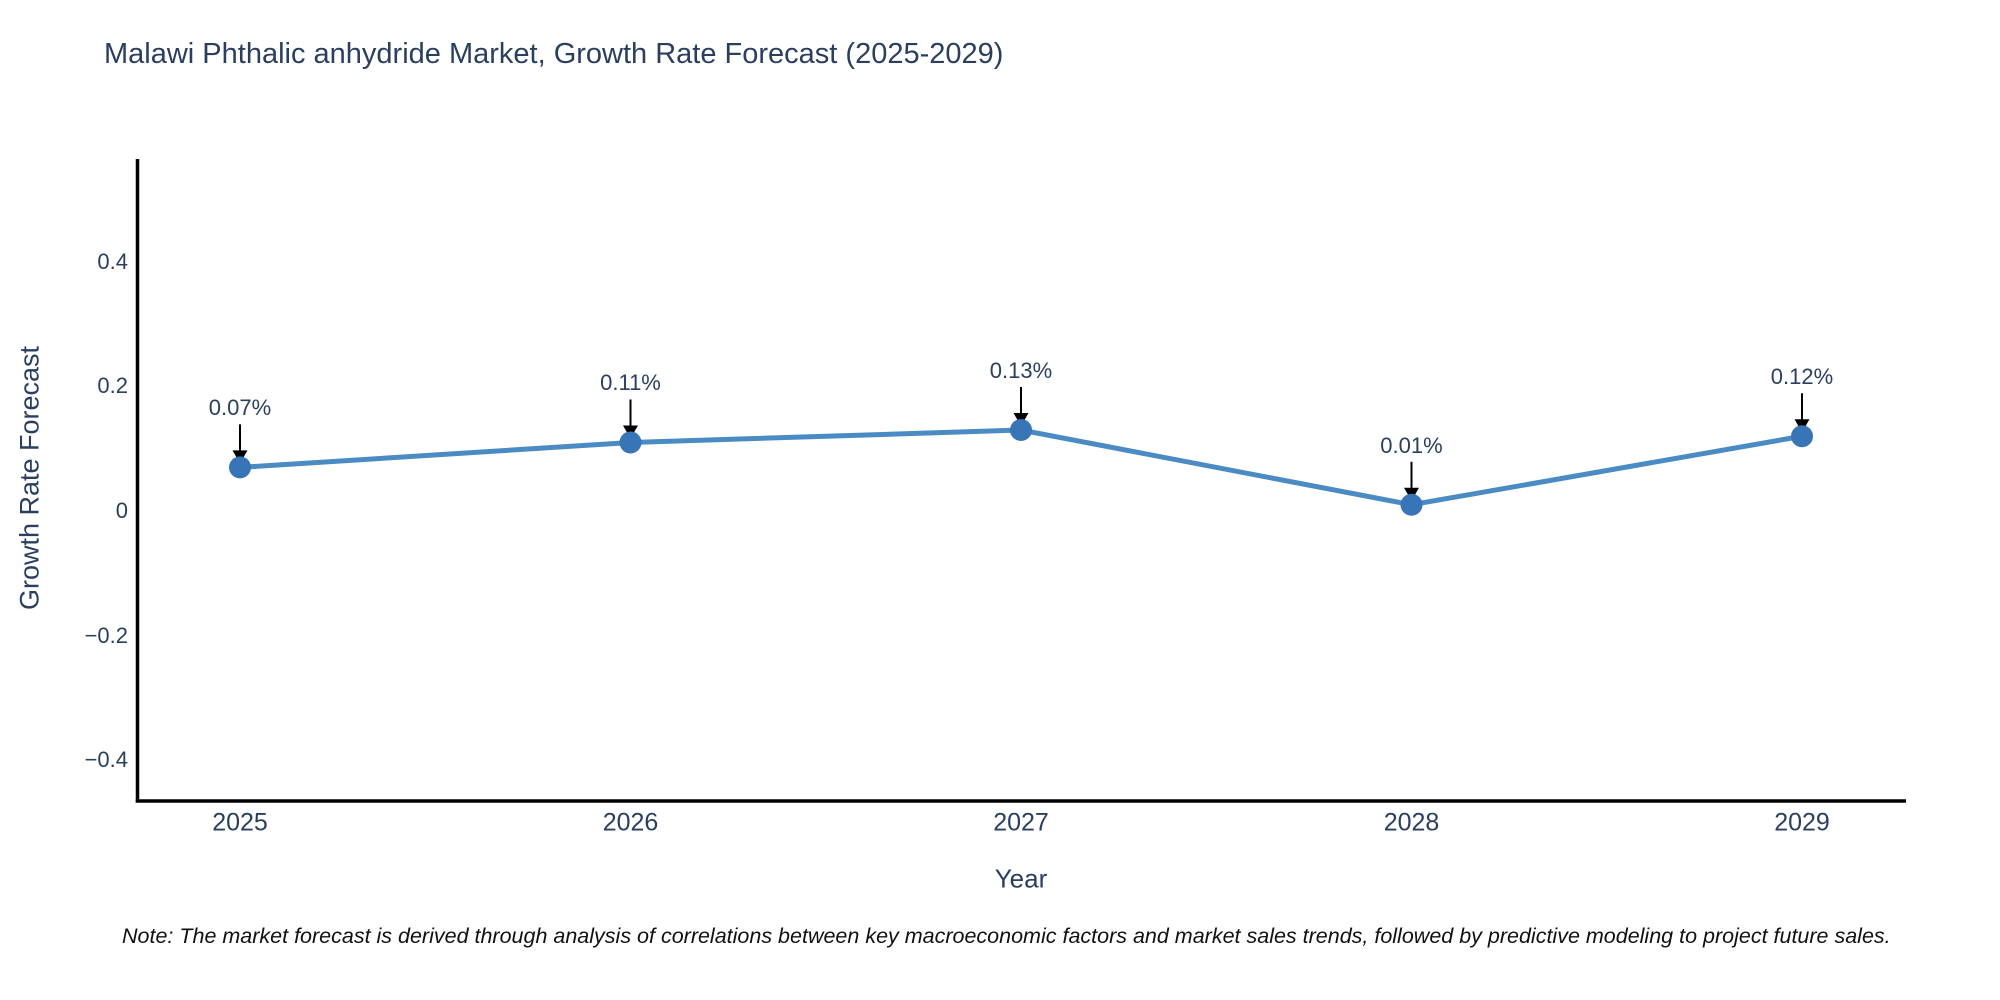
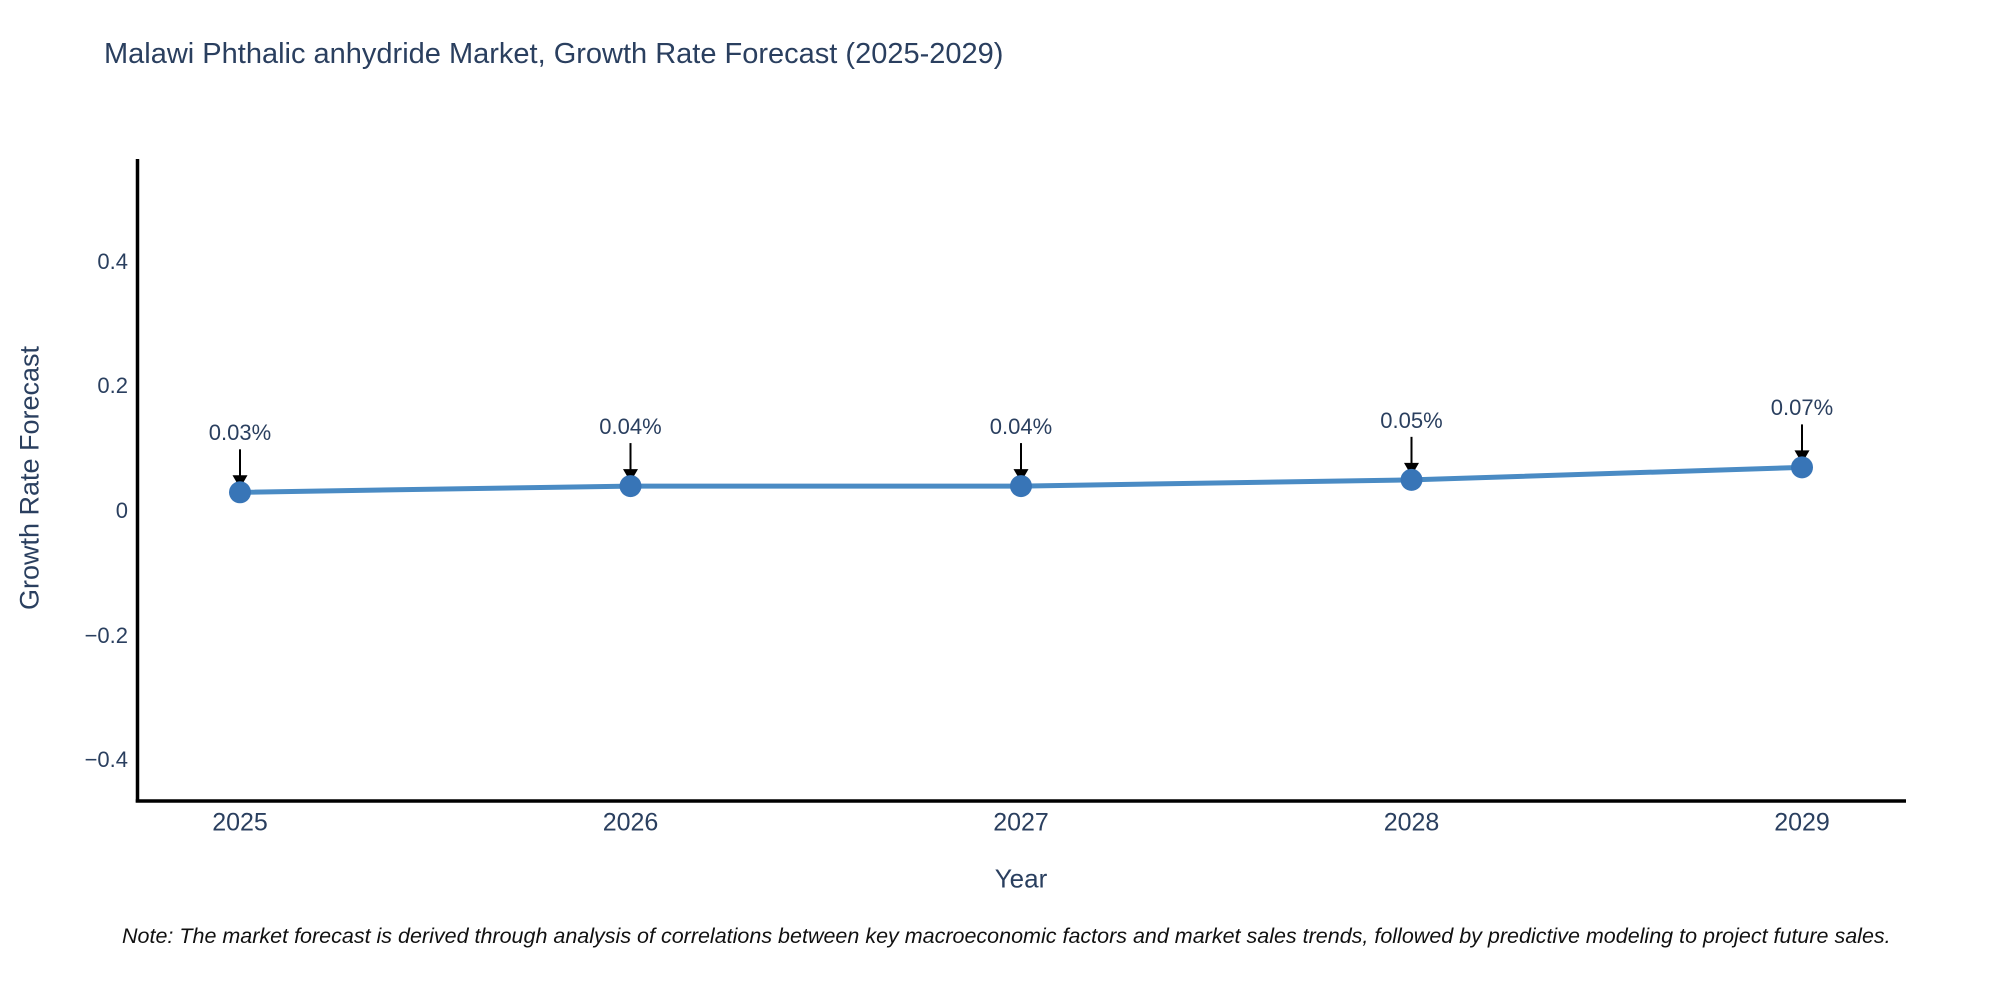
2025: 0.07% -> 0.03%
2026: 0.11% -> 0.04%
2027: 0.13% -> 0.04%
2028: 0.01% -> 0.05%
2029: 0.12% -> 0.07%
